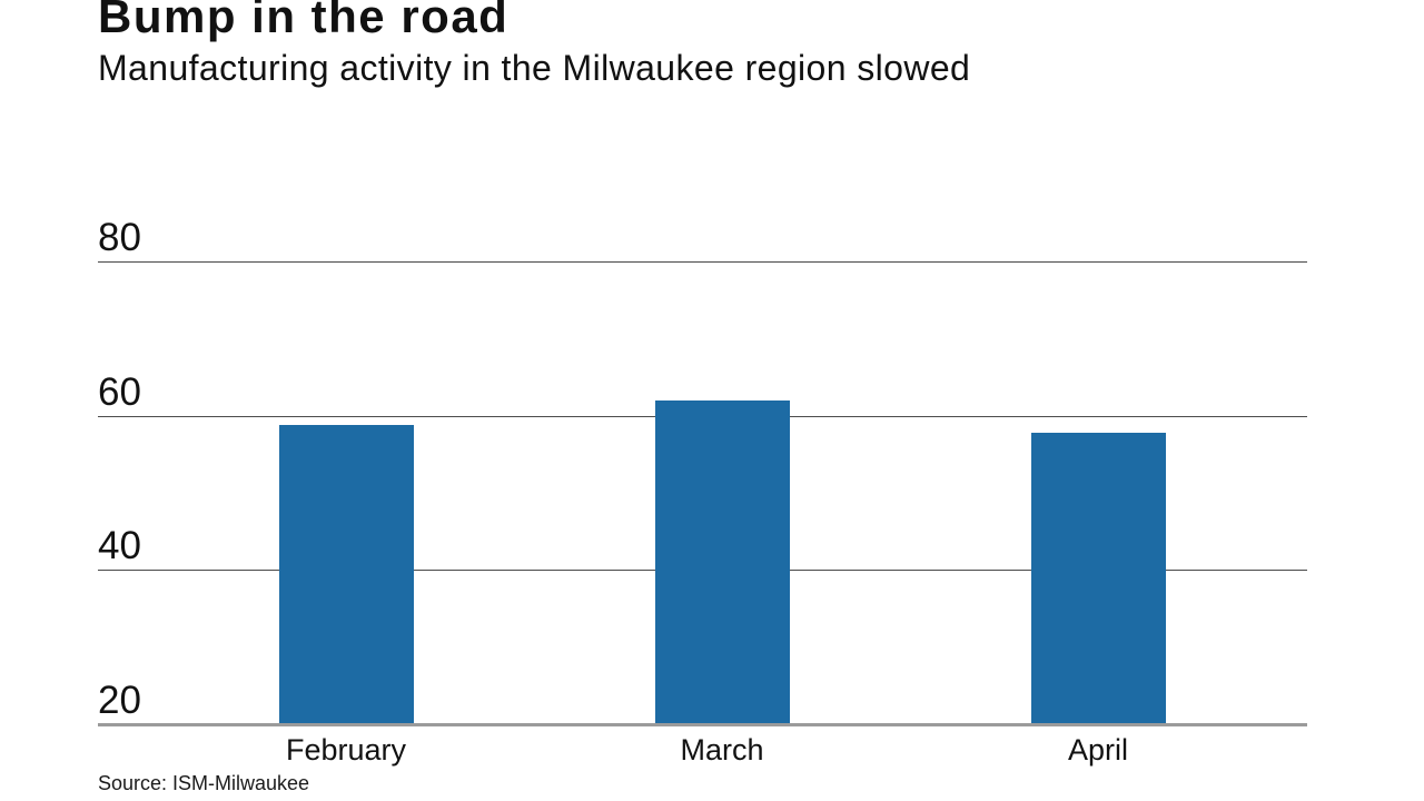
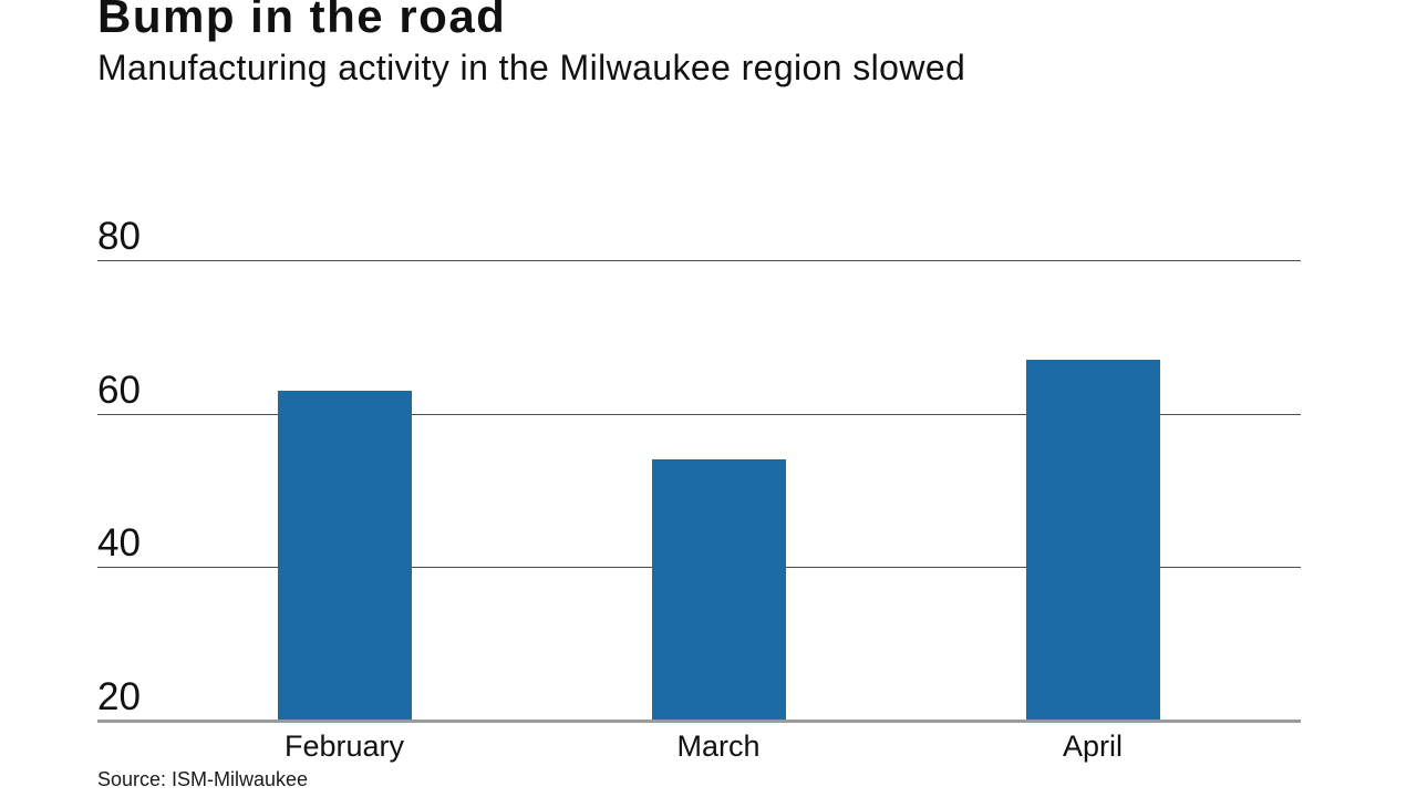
February: 59 -> 63
March: 62 -> 54
April: 58 -> 67
